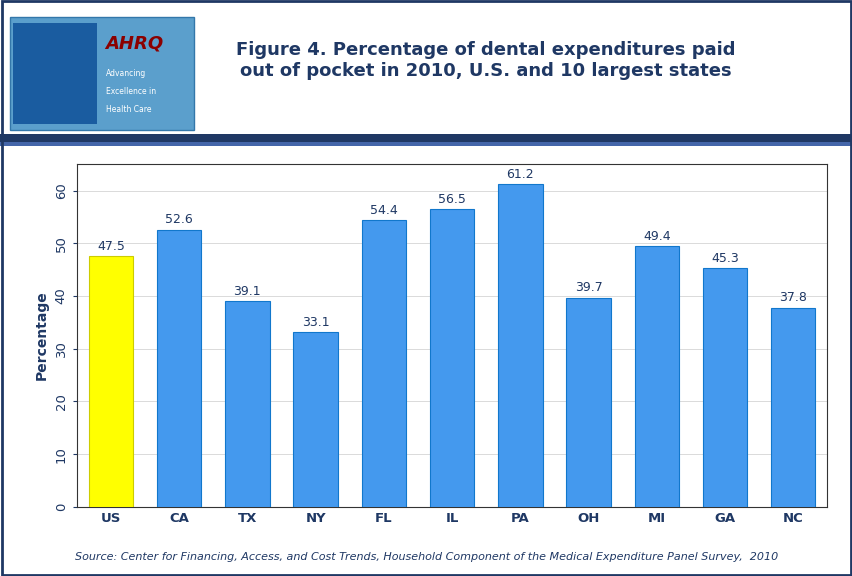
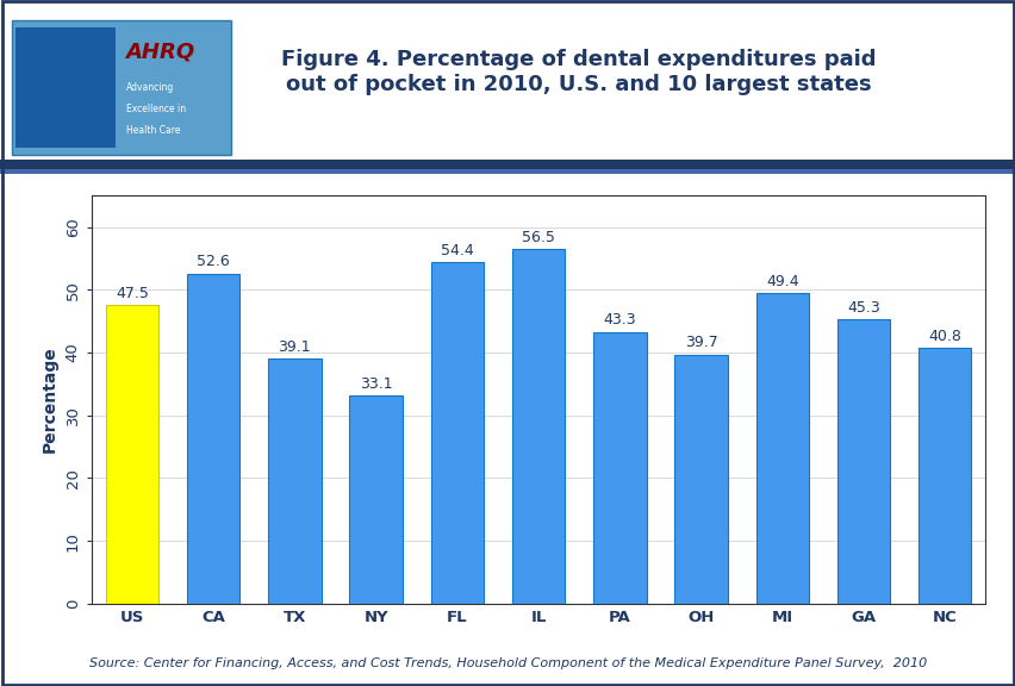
PA: 61.2 -> 43.3
NC: 37.8 -> 40.8
